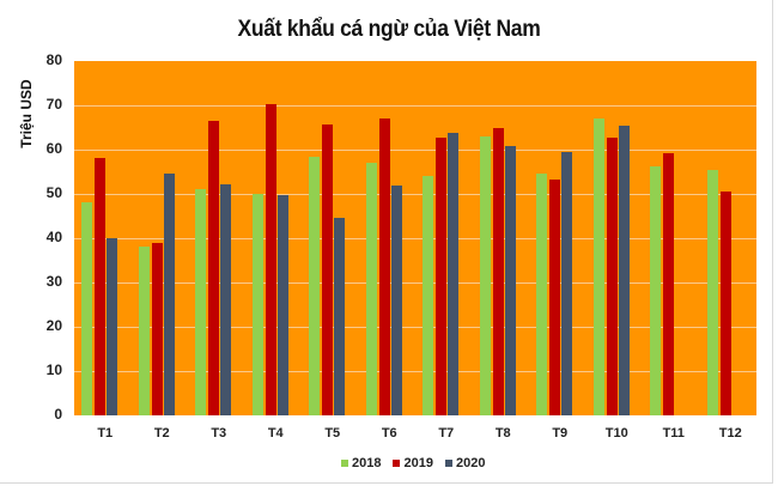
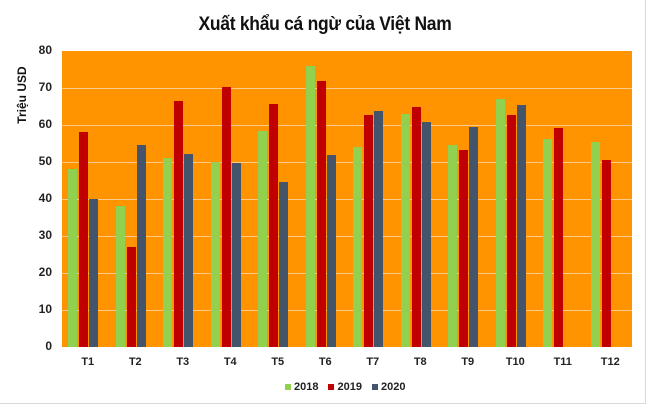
2019/T2: 39 -> 27
2018/T6: 57 -> 76
2019/T6: 67 -> 72
